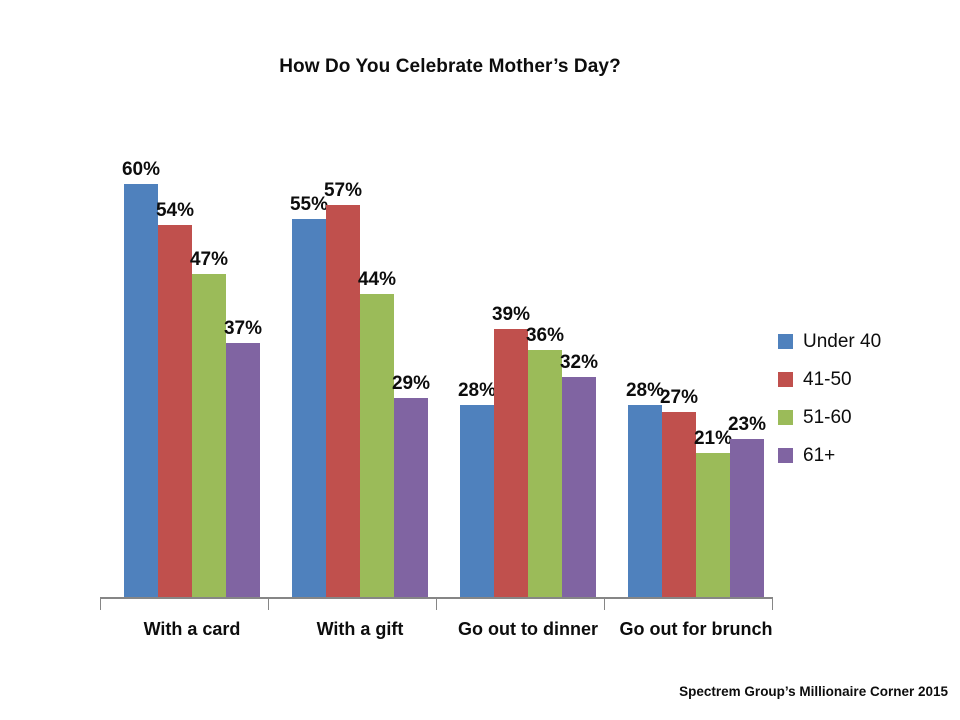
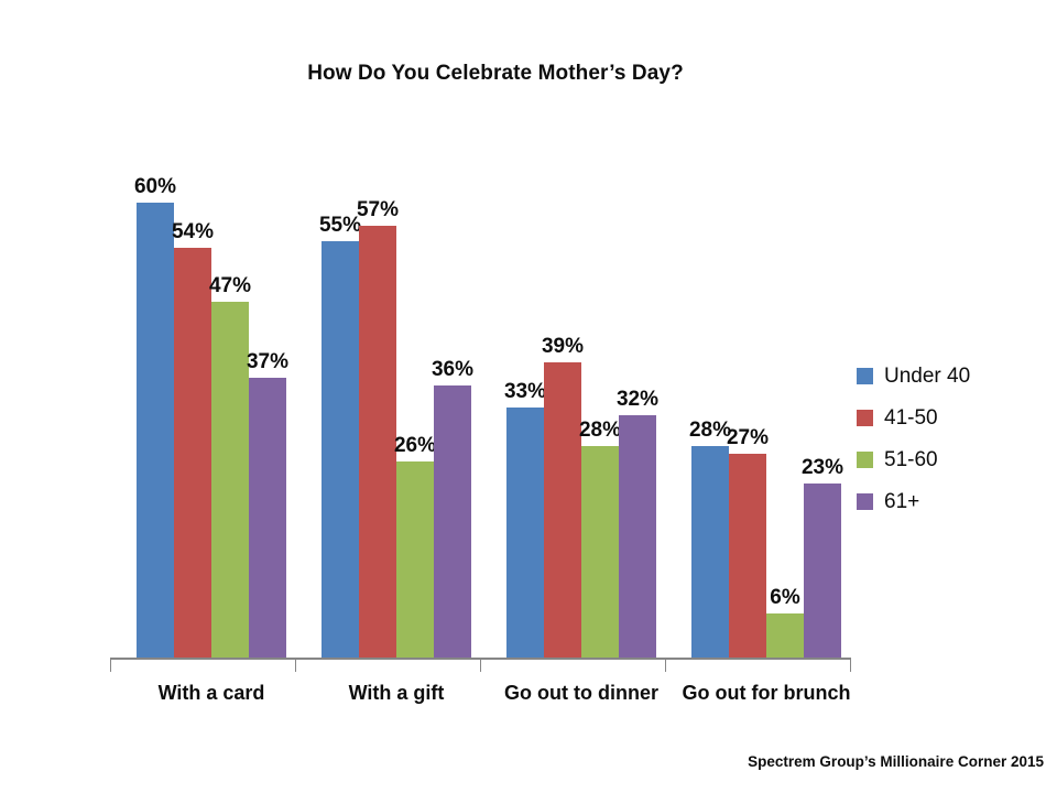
51-60/With a gift: 44% -> 26%
61+/With a gift: 29% -> 36%
Under 40/Go out to dinner: 28% -> 33%
51-60/Go out to dinner: 36% -> 28%
51-60/Go out for brunch: 21% -> 6%
